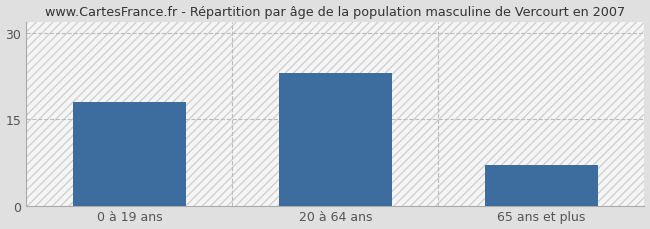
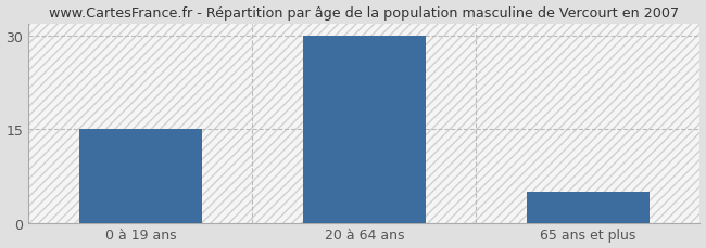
0 à 19 ans: 18 -> 15
20 à 64 ans: 23 -> 30
65 ans et plus: 7 -> 5
